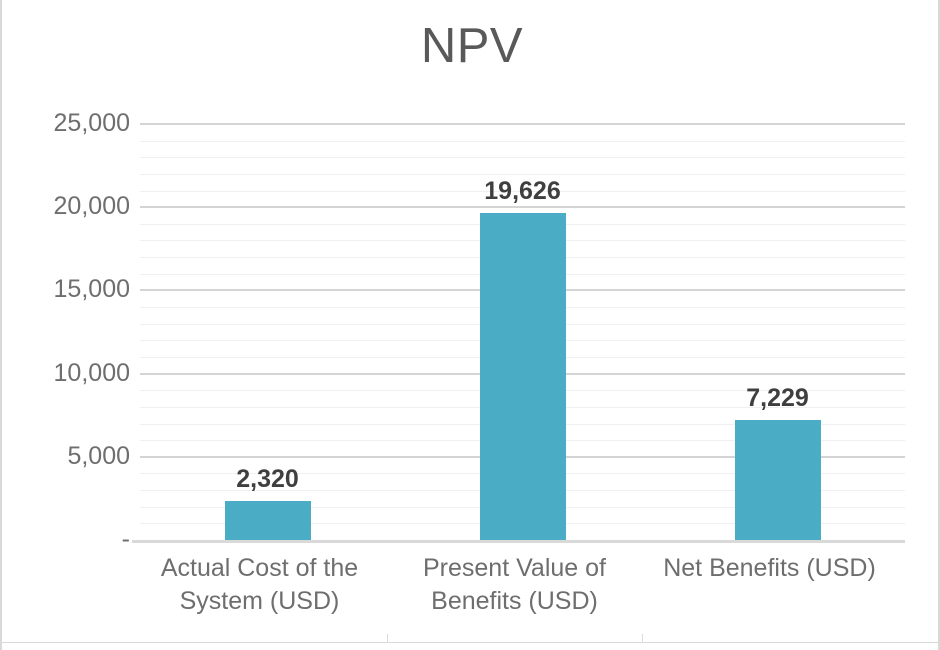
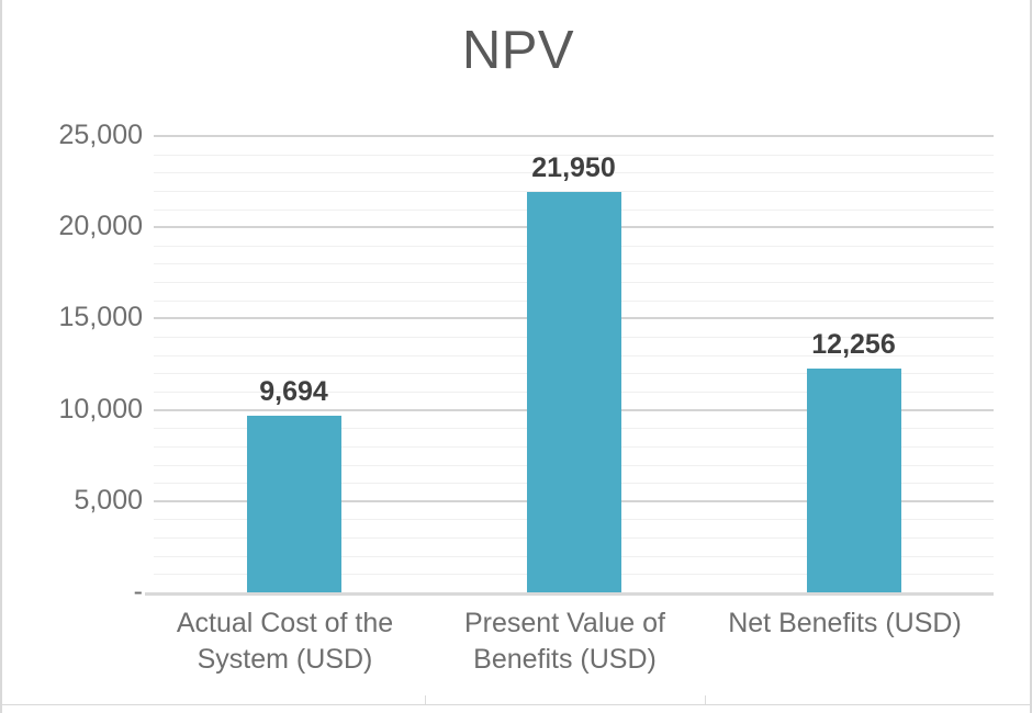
Actual Cost of the System (USD): 2,320 -> 9,694
Present Value of Benefits (USD): 19,626 -> 21,950
Net Benefits (USD): 7,229 -> 12,256
